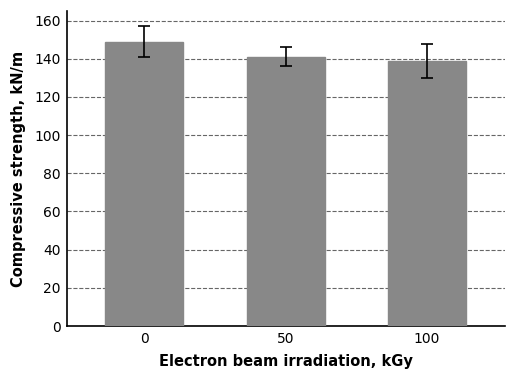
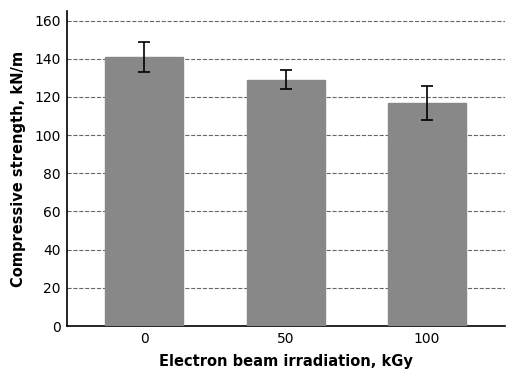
0: 149 -> 141
50: 141 -> 129
100: 139 -> 117
